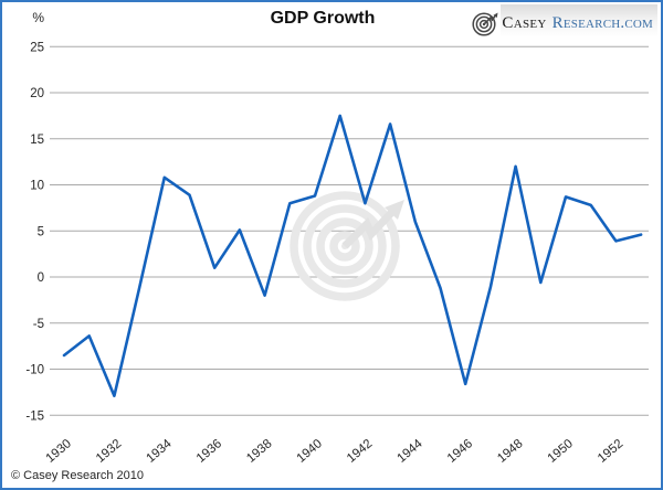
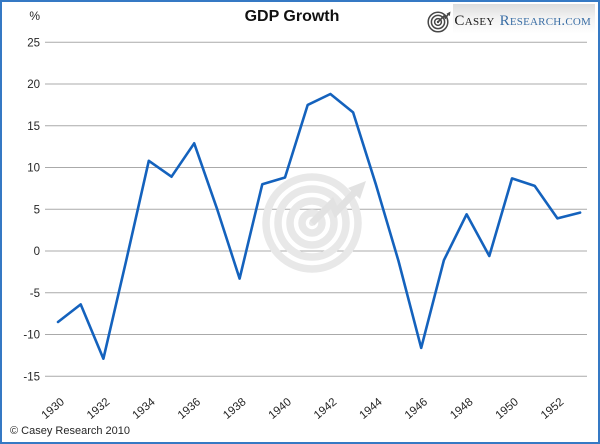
1936: 1 -> 13
1938: -2 -> -3
1942: 8 -> 19
1944: 6 -> 8
1948: 12 -> 4
